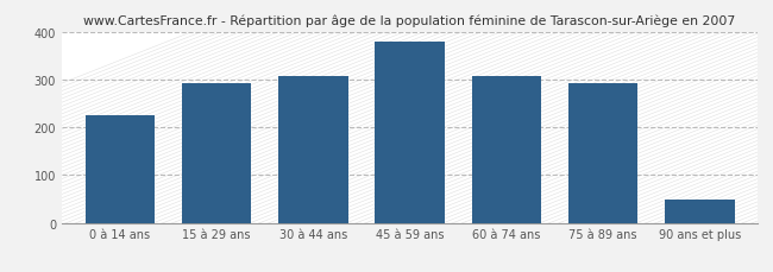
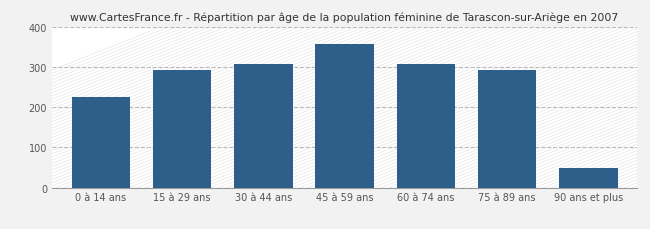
45 à 59 ans: 380 -> 357
